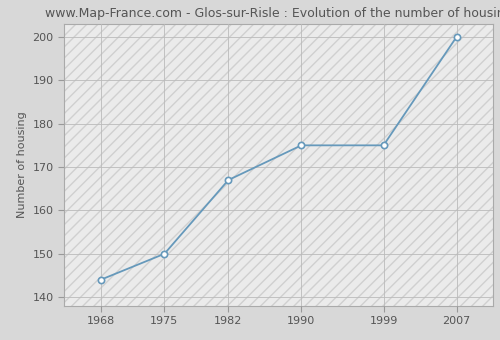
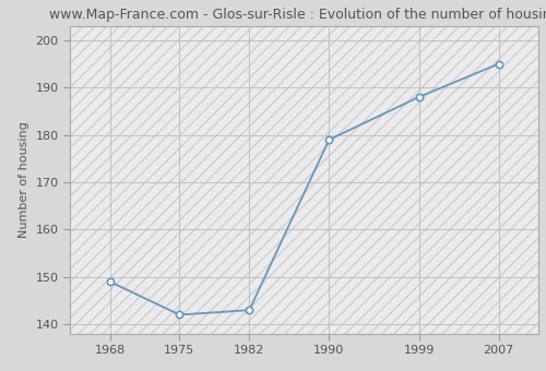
1968: 144 -> 149
1975: 150 -> 142
1982: 167 -> 143
1990: 175 -> 179
1999: 175 -> 188
2007: 200 -> 195
